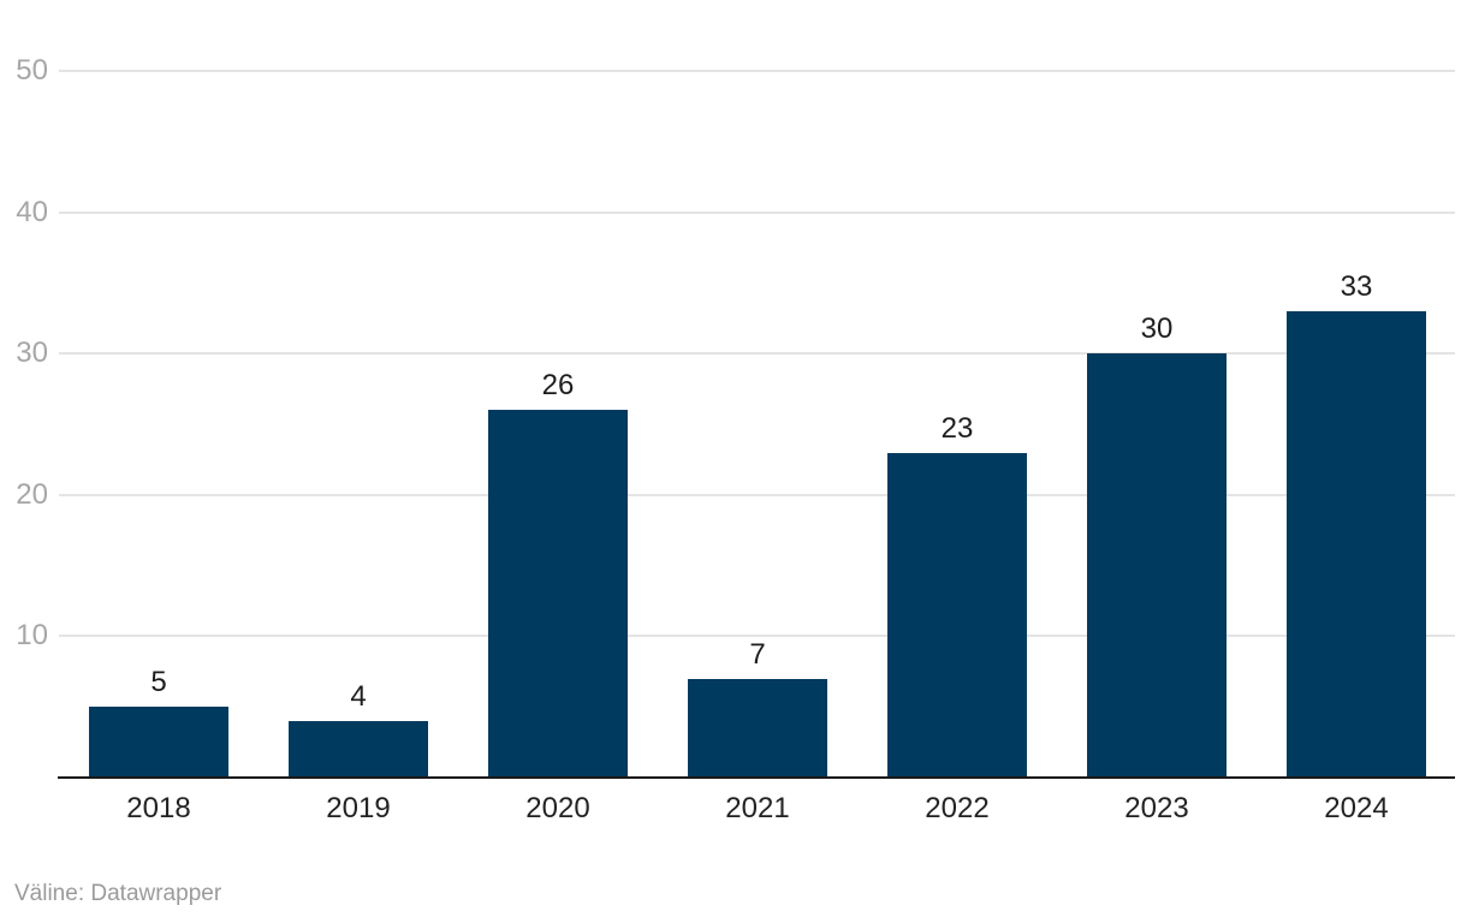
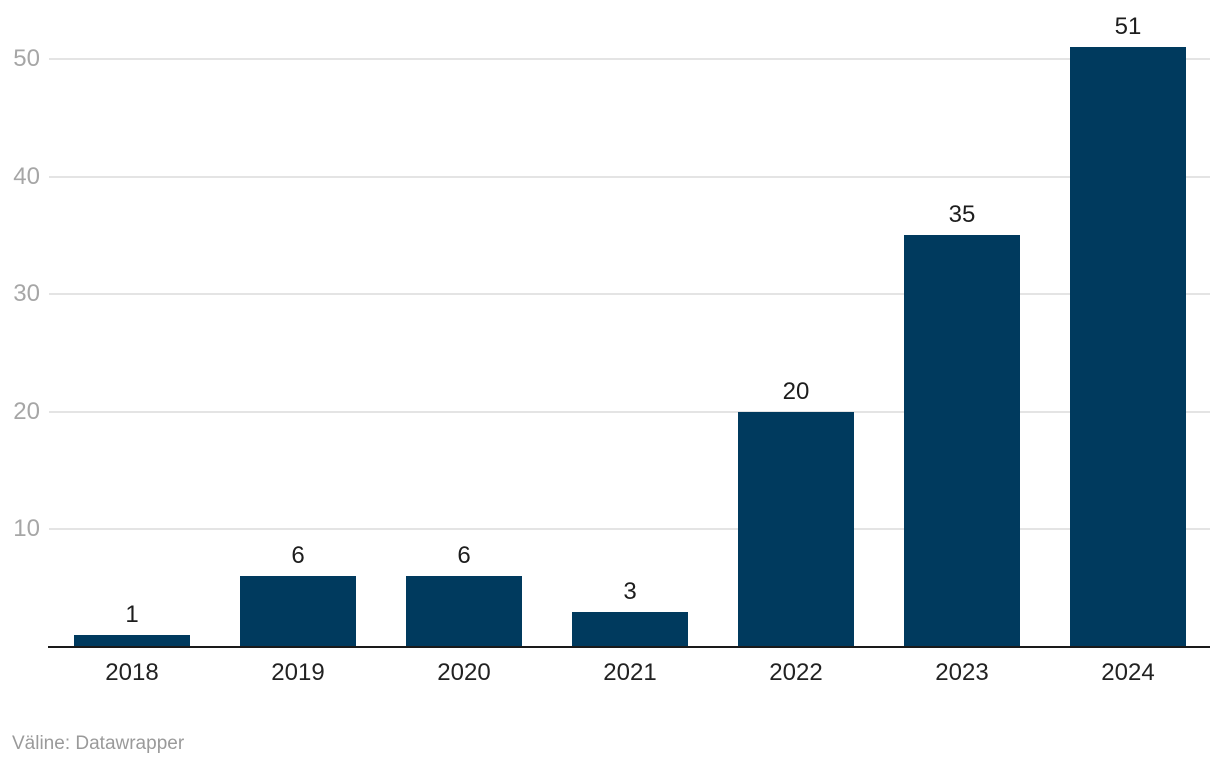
2018: 5 -> 1
2019: 4 -> 6
2020: 26 -> 6
2021: 7 -> 3
2022: 23 -> 20
2023: 30 -> 35
2024: 33 -> 51
